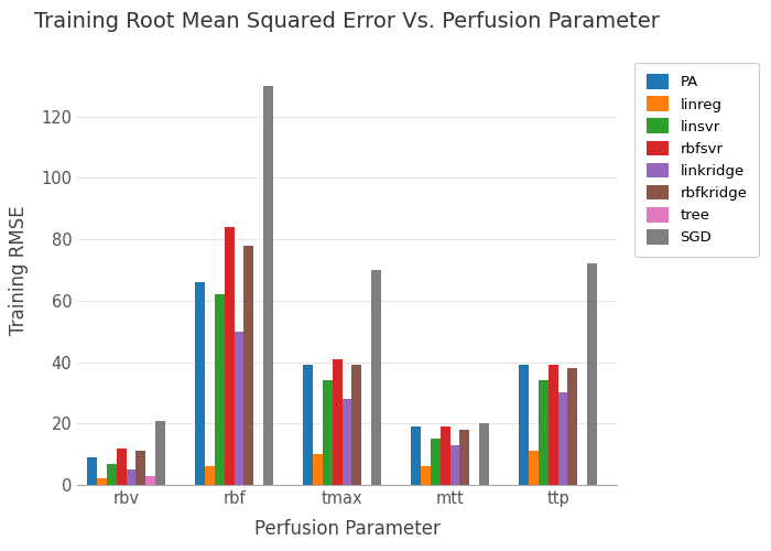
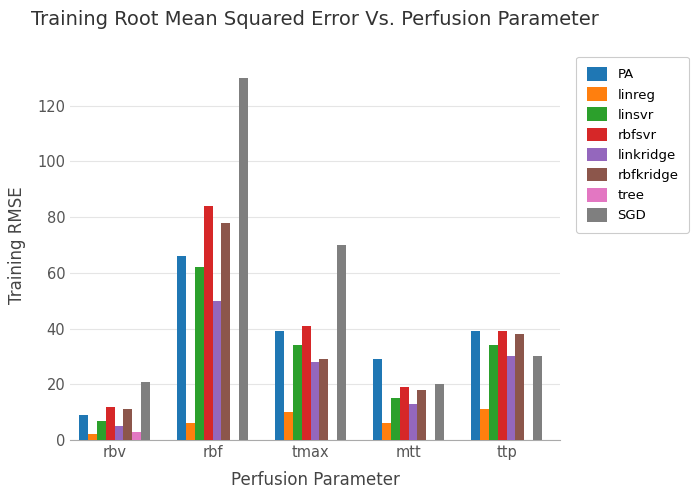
rbfkridge/tmax: 39 -> 29
PA/mtt: 19 -> 29
SGD/ttp: 72 -> 30
